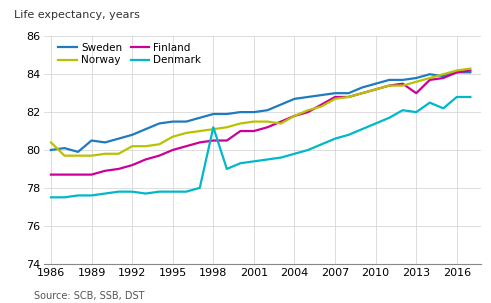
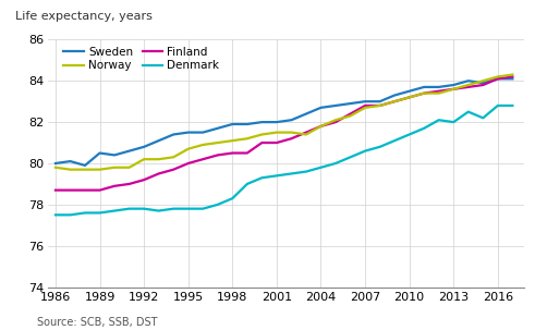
Norway/1986: 80.4 -> 79.8
Denmark/1998: 81.2 -> 78.3
Finland/2013: 83.0 -> 83.6
